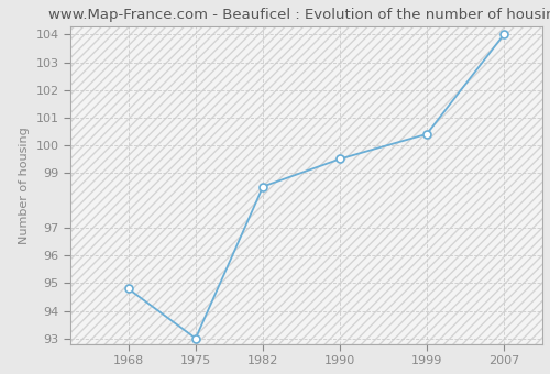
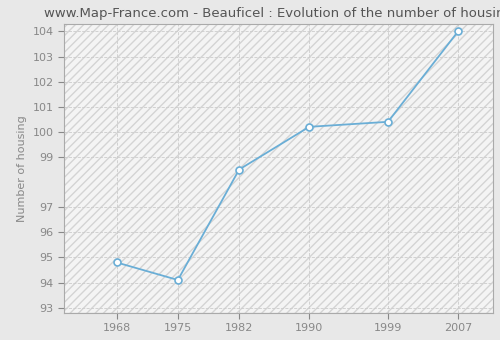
1975: 93.0 -> 94.1
1990: 99.5 -> 100.2
